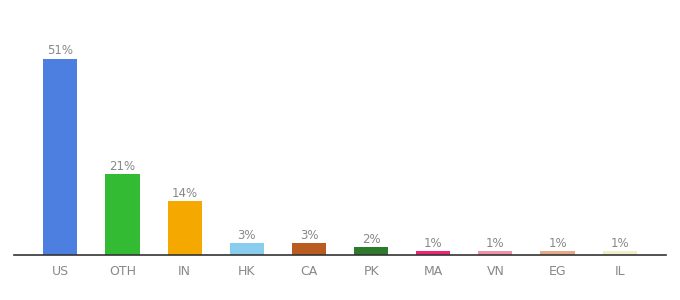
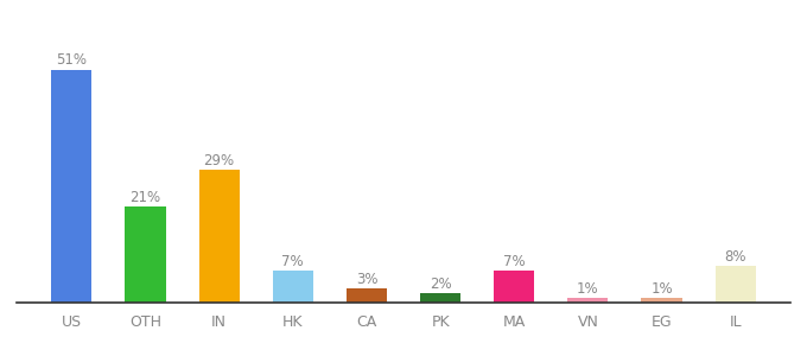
IN: 14% -> 29%
HK: 3% -> 7%
MA: 1% -> 7%
IL: 1% -> 8%
